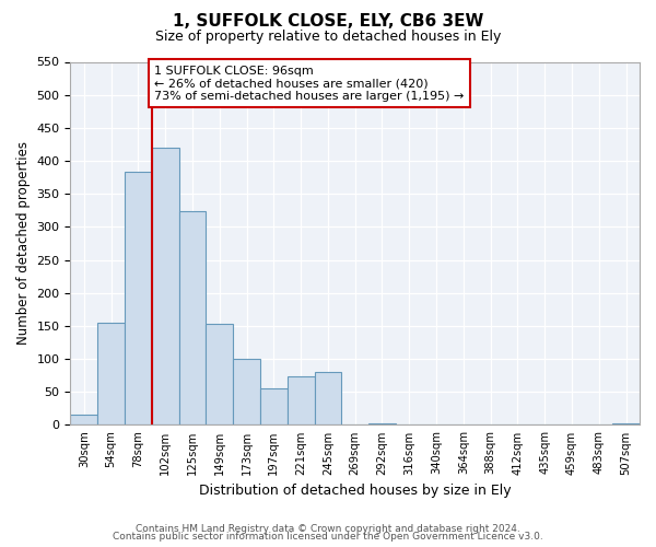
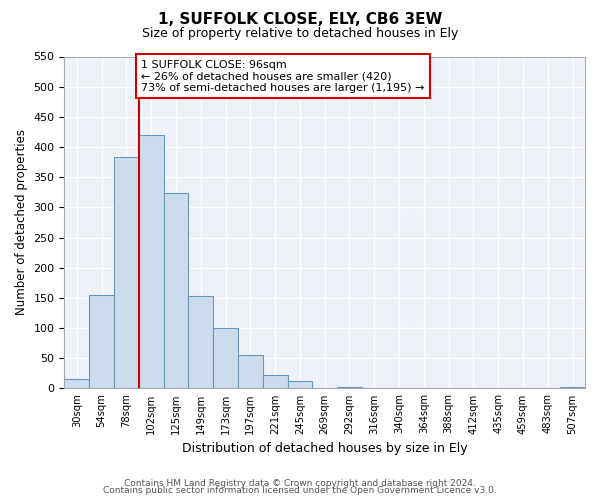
221sqm: 74 -> 22
245sqm: 80 -> 12
